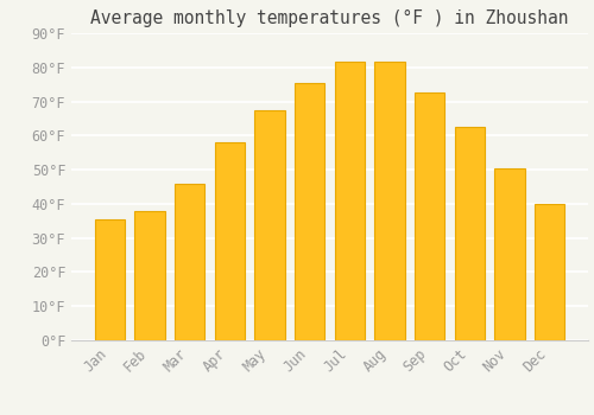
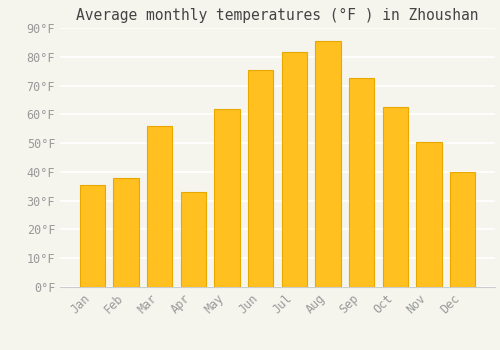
Mar: 46.0°F -> 56.0°F
Apr: 58.0°F -> 33.0°F
May: 67.5°F -> 62.0°F
Aug: 81.5°F -> 85.5°F
